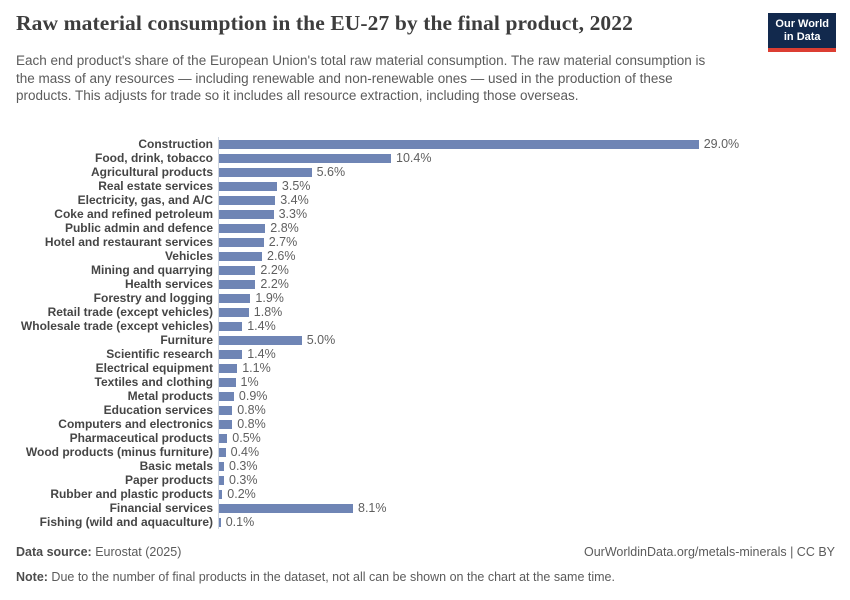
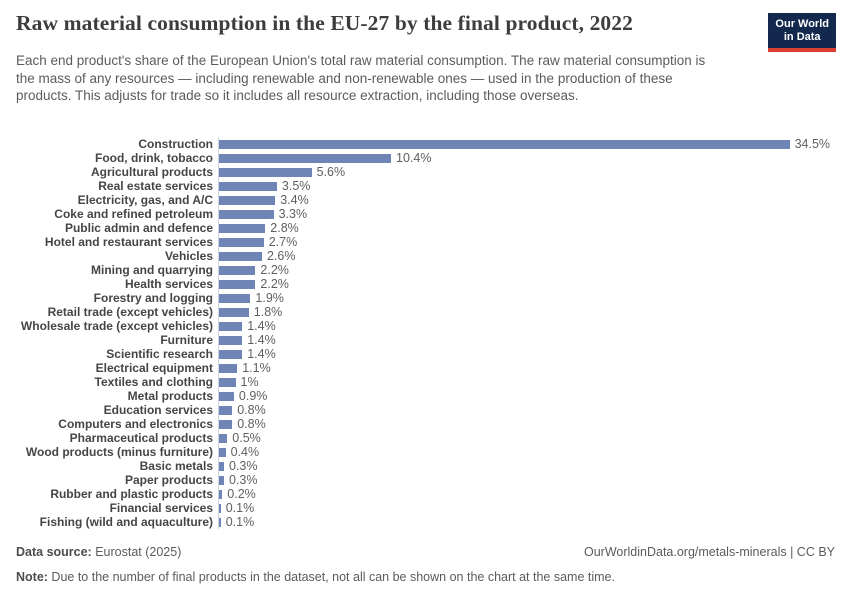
Construction: 29.0% -> 34.5%
Furniture: 5.0% -> 1.4%
Financial services: 8.1% -> 0.1%
